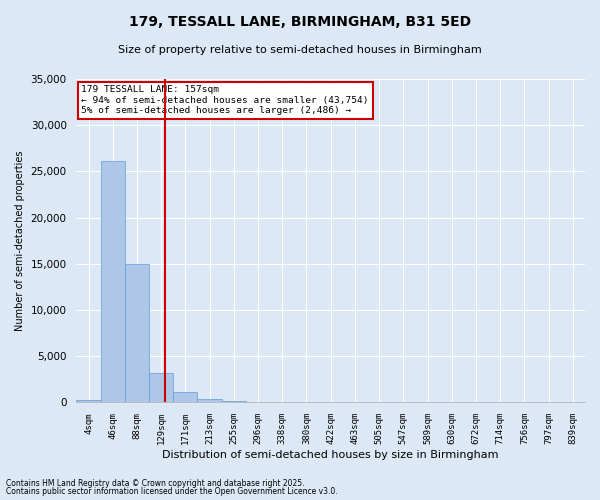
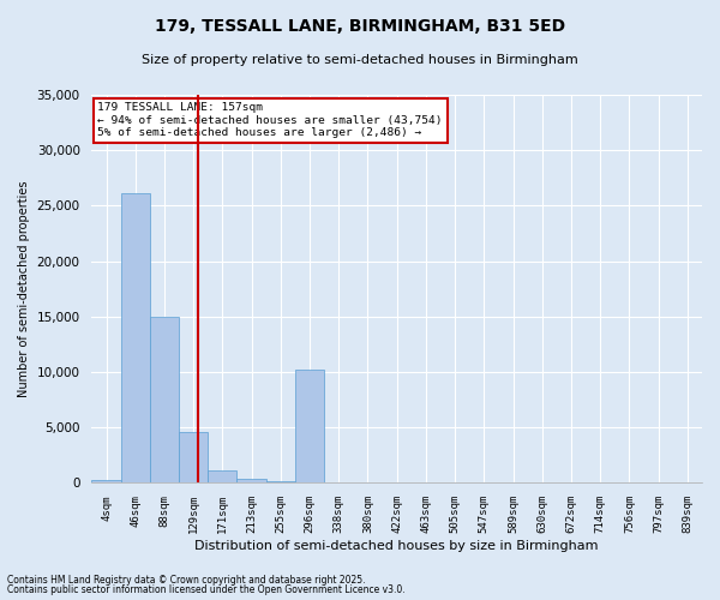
129sqm: 3,200 -> 4,600
296sqm: 100 -> 10,200
